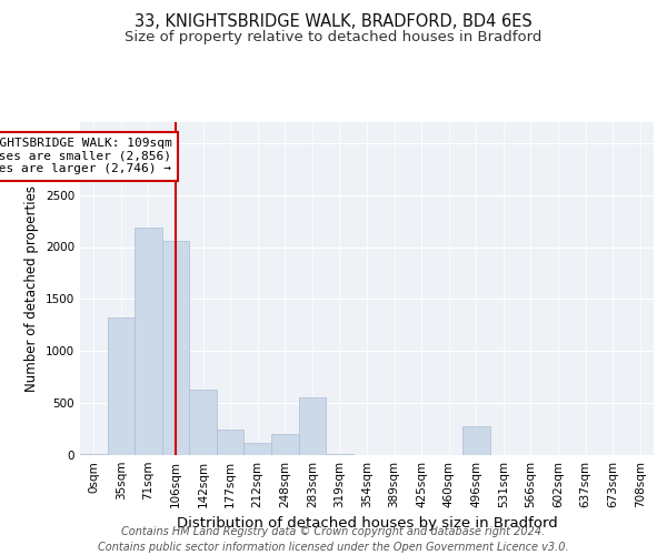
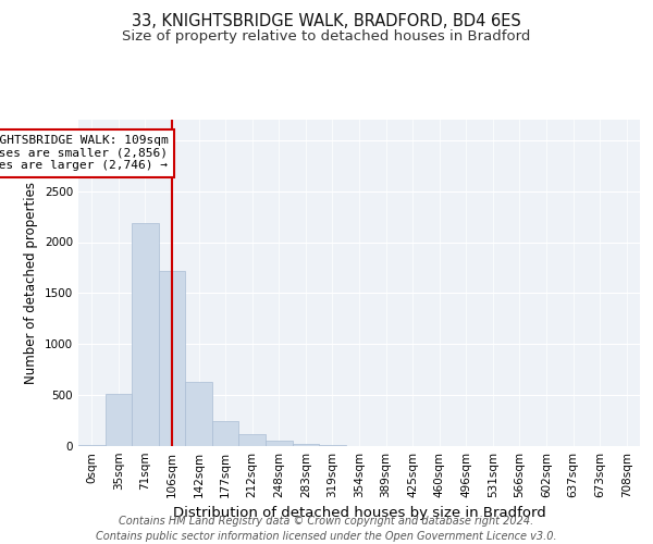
35sqm: 1320 -> 520
106sqm: 2060 -> 1720
248sqm: 200 -> 50
283sqm: 560 -> 20
496sqm: 280 -> 0
